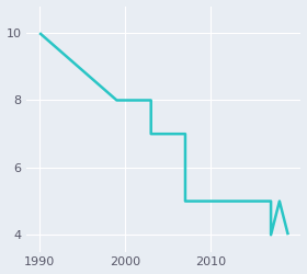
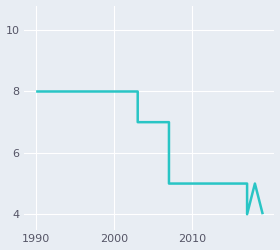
1990: 10 -> 8
